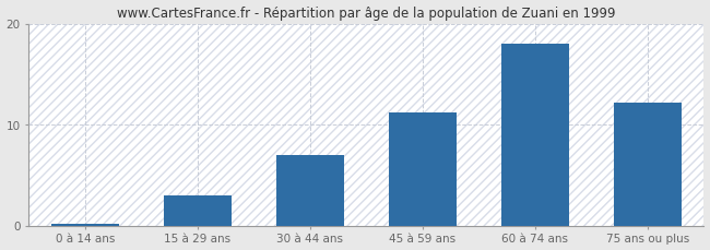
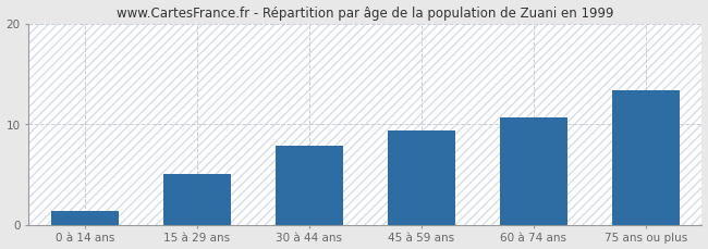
0 à 14 ans: 0.2 -> 1.4
15 à 29 ans: 3.0 -> 5.0
30 à 44 ans: 7.0 -> 7.8
45 à 59 ans: 11.2 -> 9.4
60 à 74 ans: 18.0 -> 10.6
75 ans ou plus: 12.2 -> 13.4
